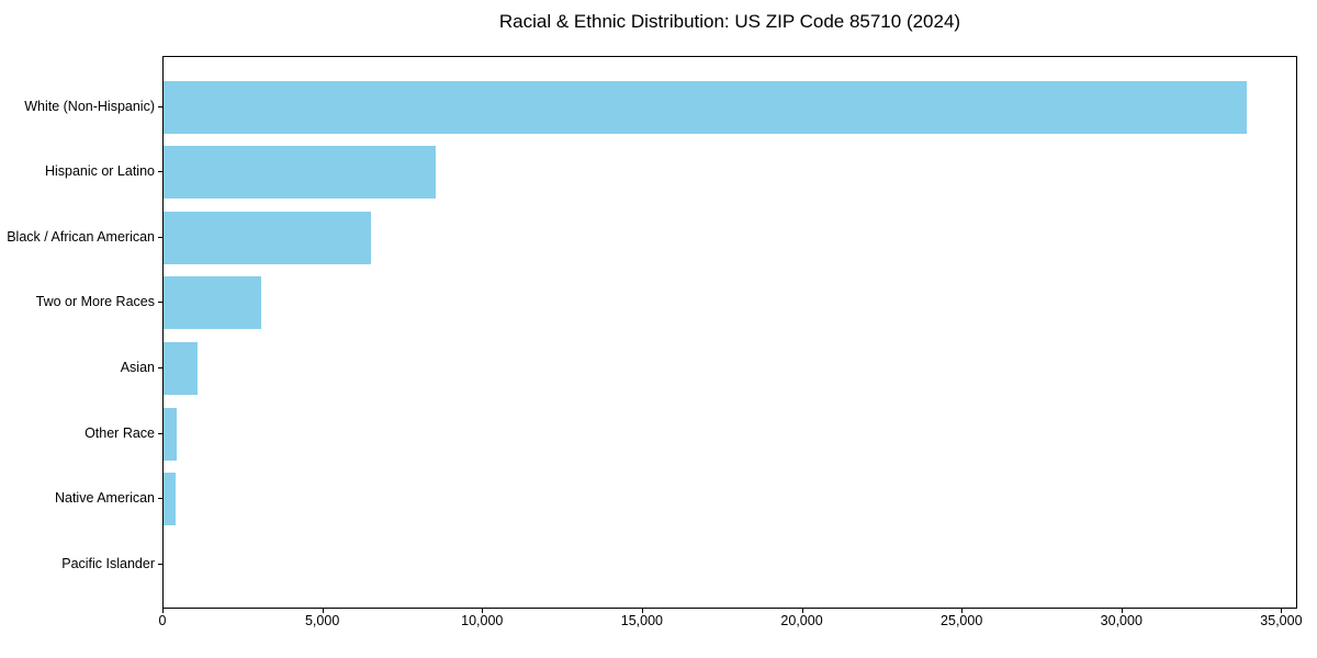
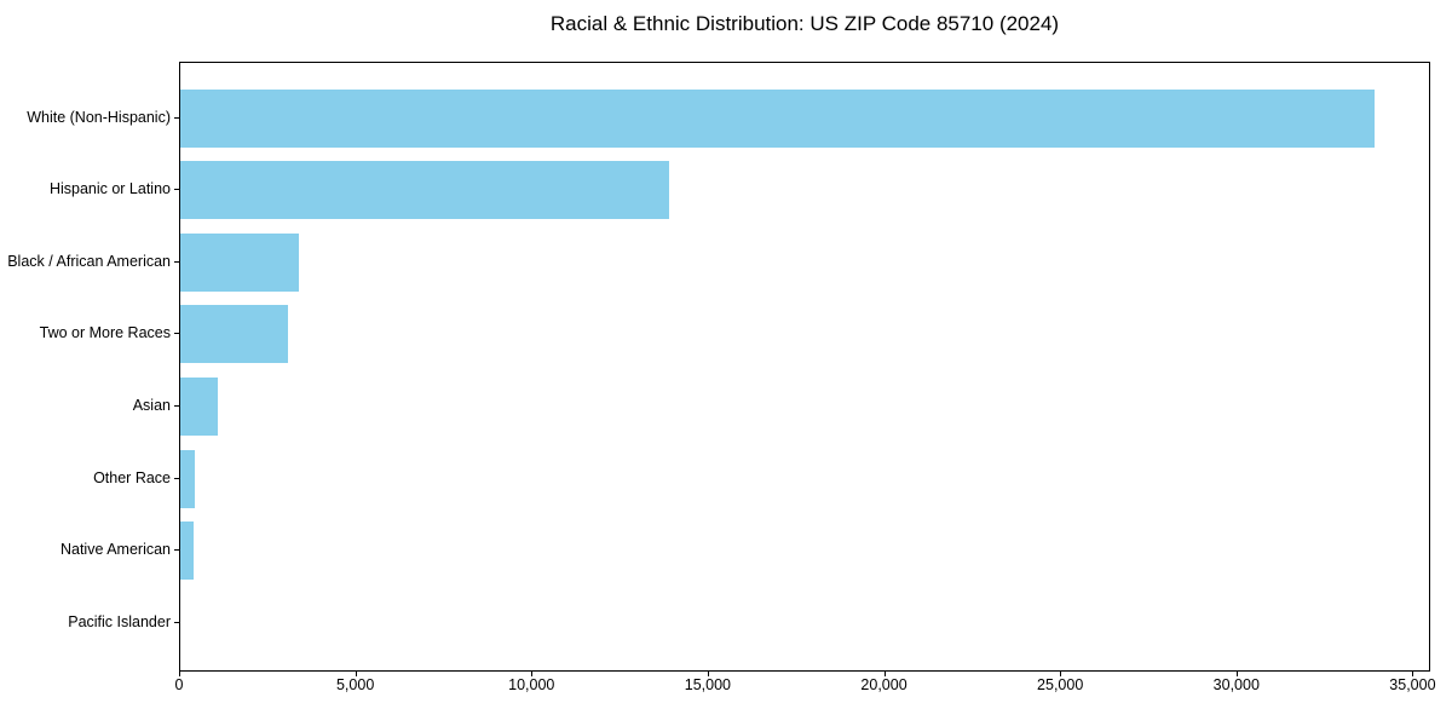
Hispanic or Latino: 8500 -> 13900
Black / African American: 6500 -> 3400
